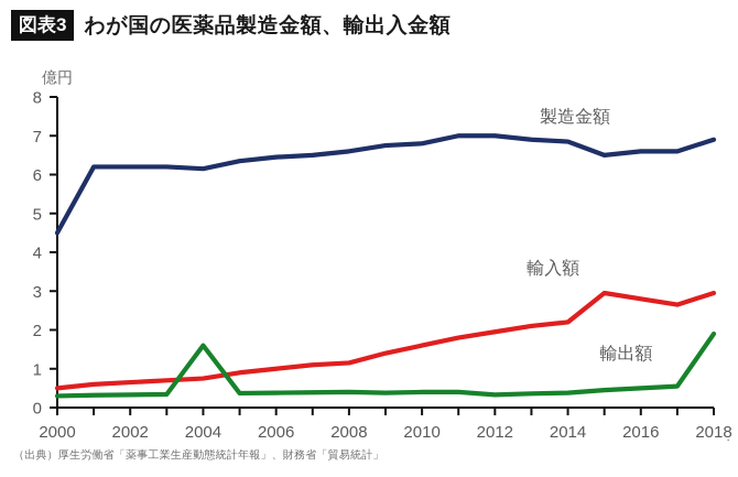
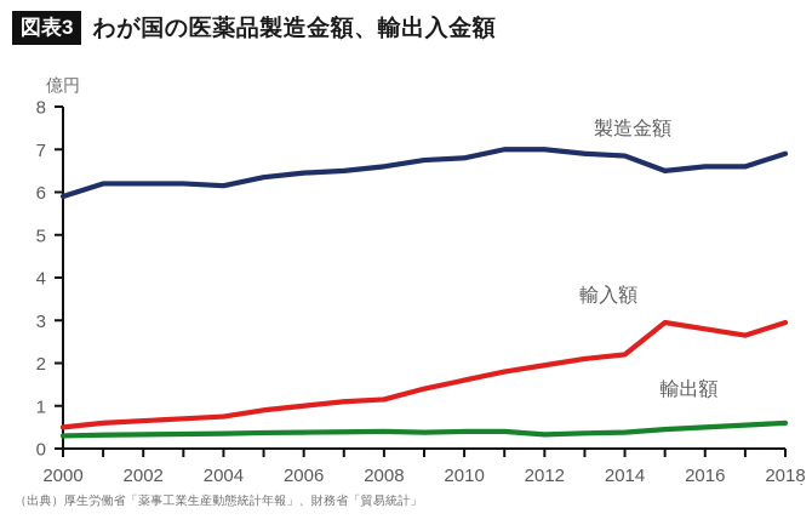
製造金額/2000: 4.5 -> 5.9
輸出額/2004: 1.6 -> 0.3
輸出額/2018: 1.9 -> 0.6
